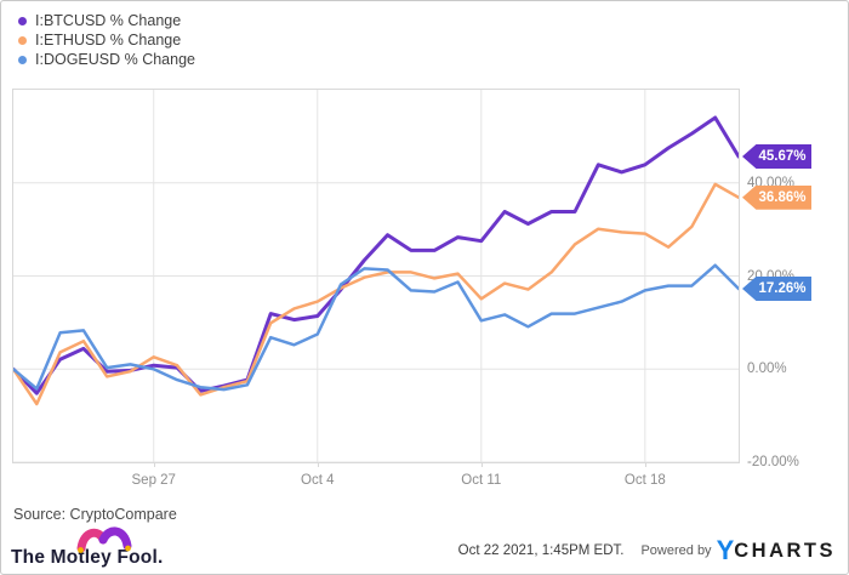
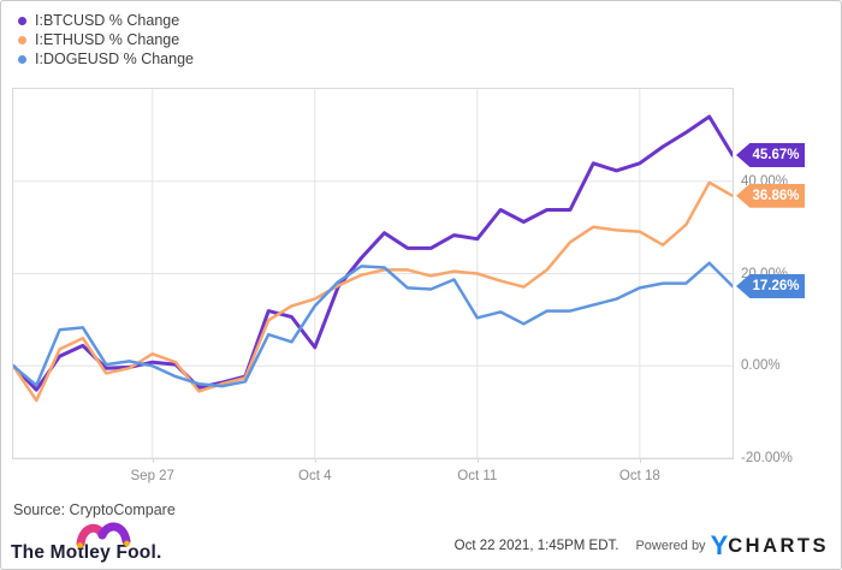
I:BTCUSD % Change/Oct 4: 11% -> 4%
I:DOGEUSD % Change/Oct 4: 8% -> 13%
I:ETHUSD % Change/Oct 11: 15% -> 20%
